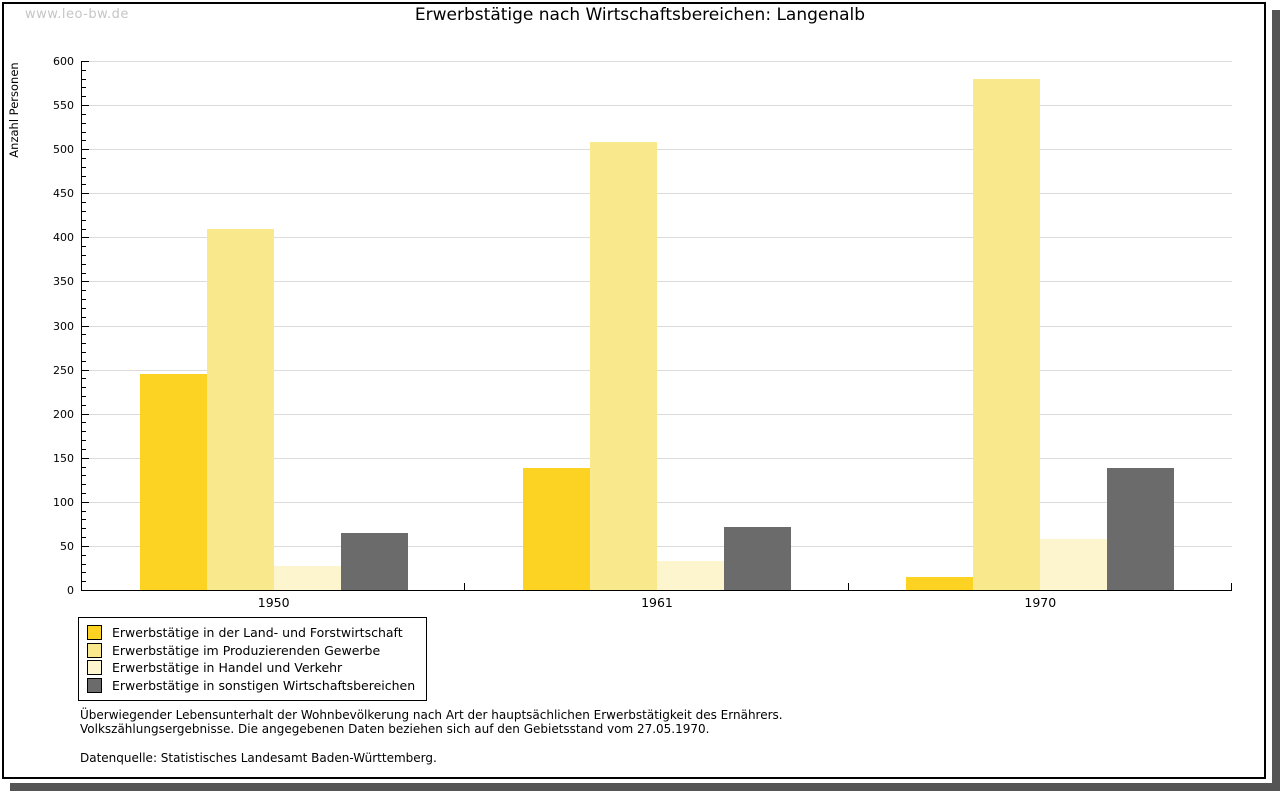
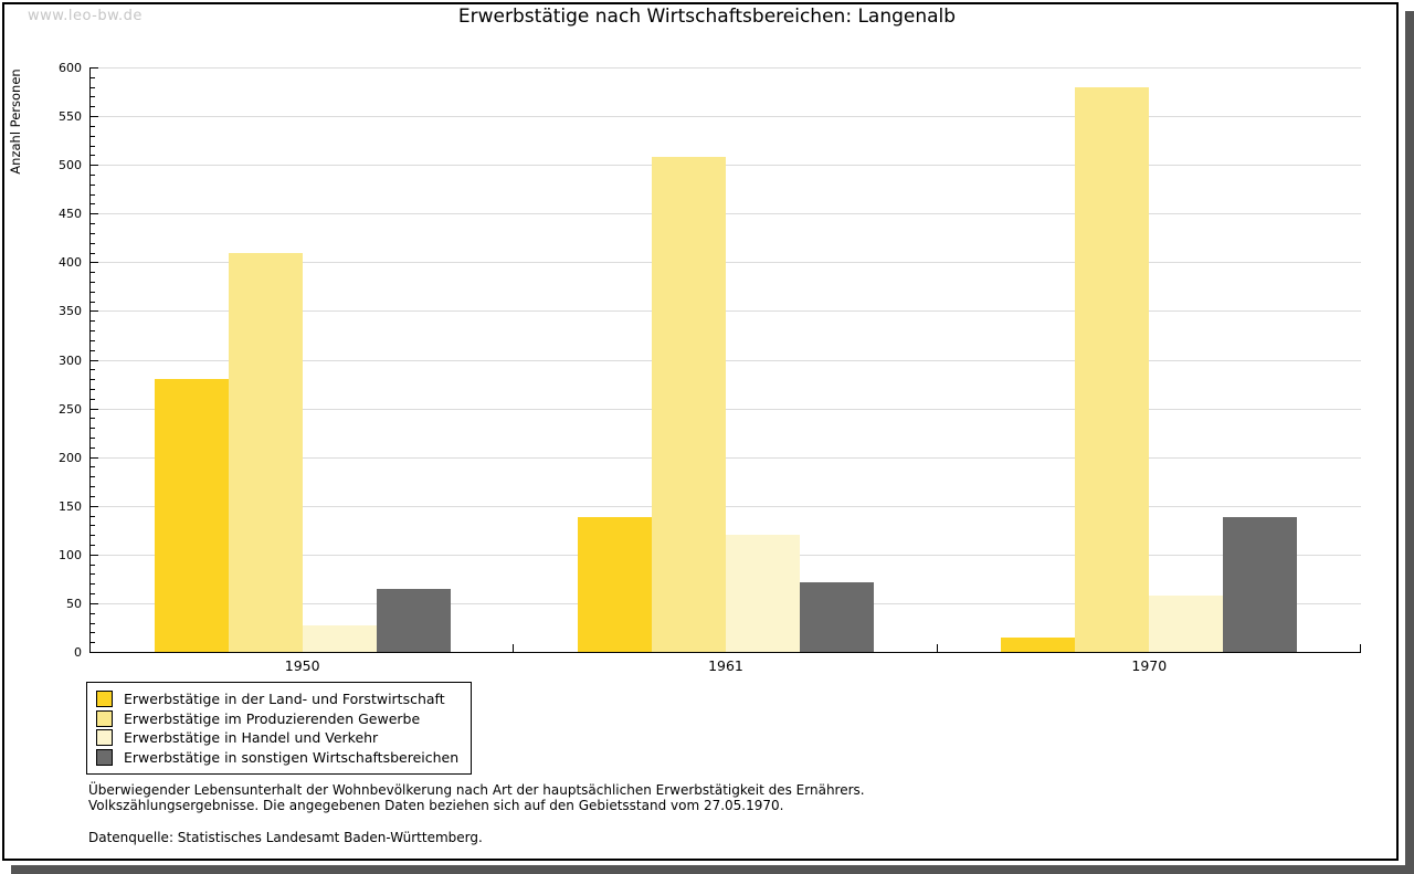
Erwerbstätige in der Land- und Forstwirtschaft/1950: 240 -> 280
Erwerbstätige in Handel und Verkehr/1961: 30 -> 120
